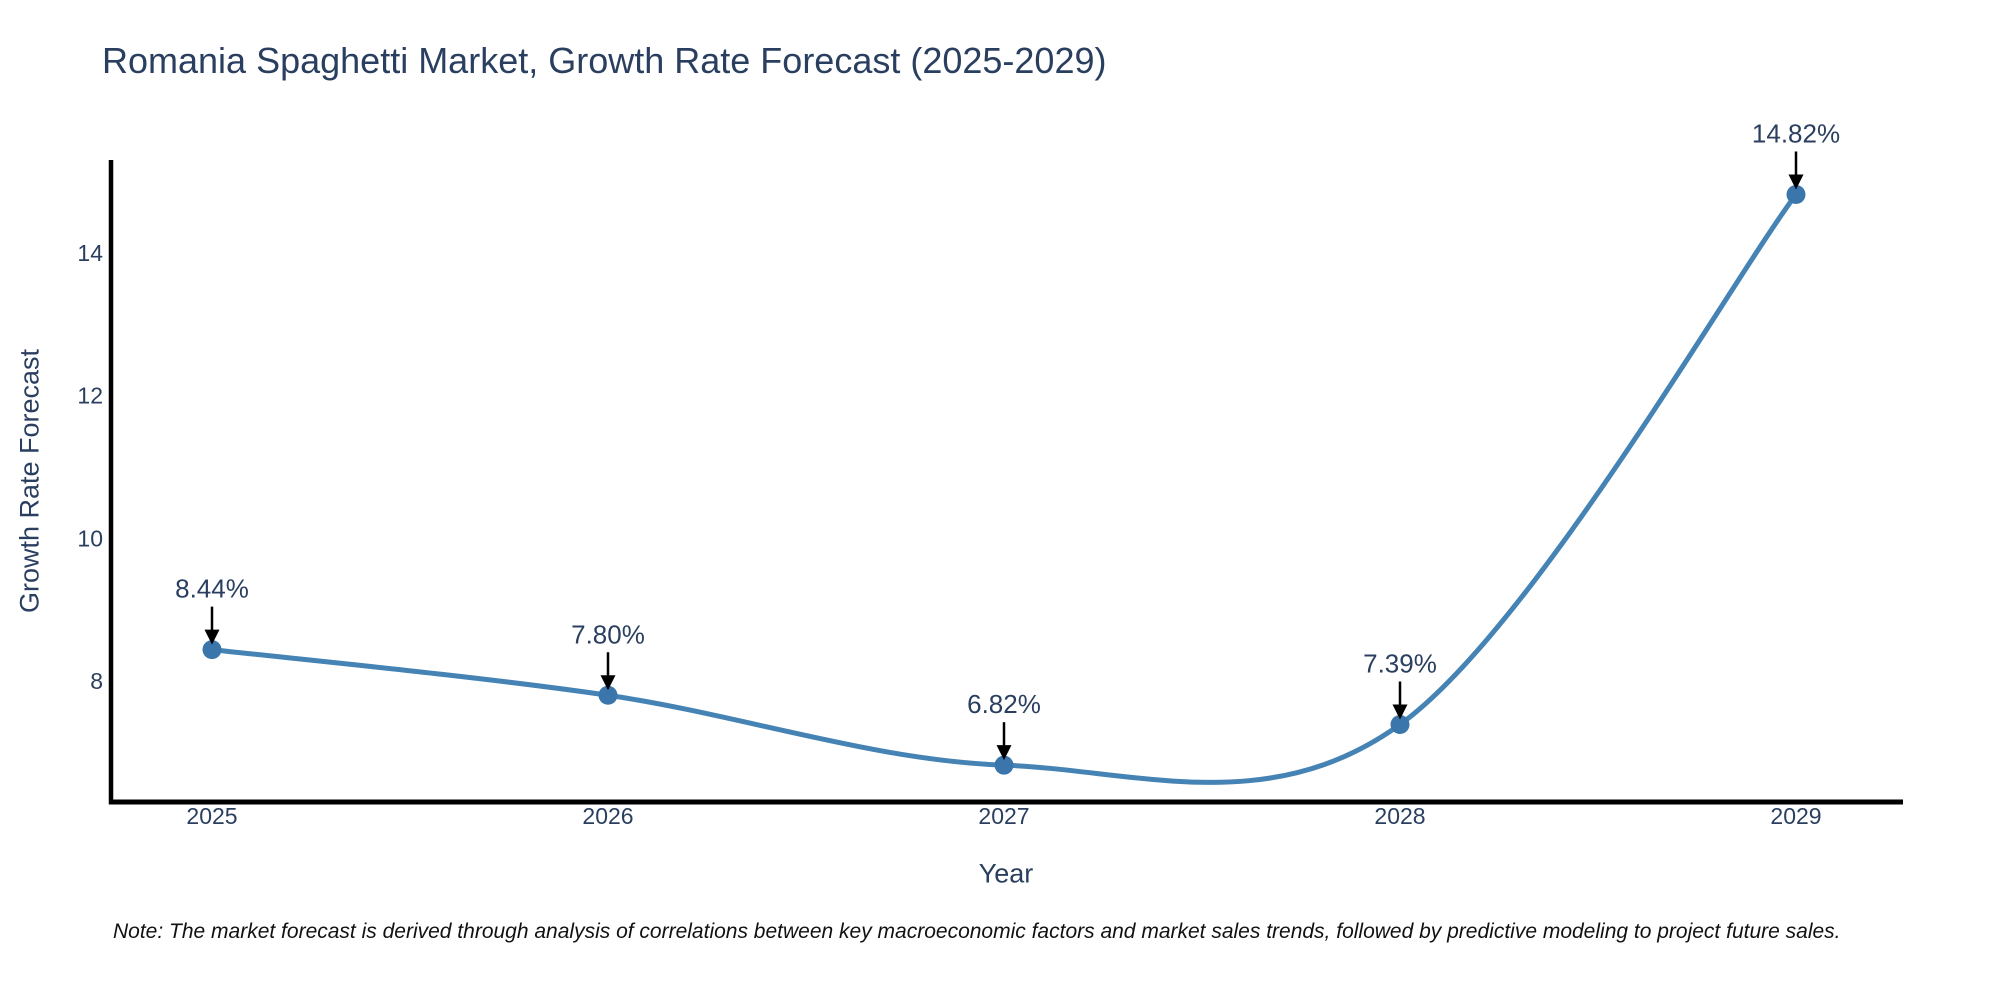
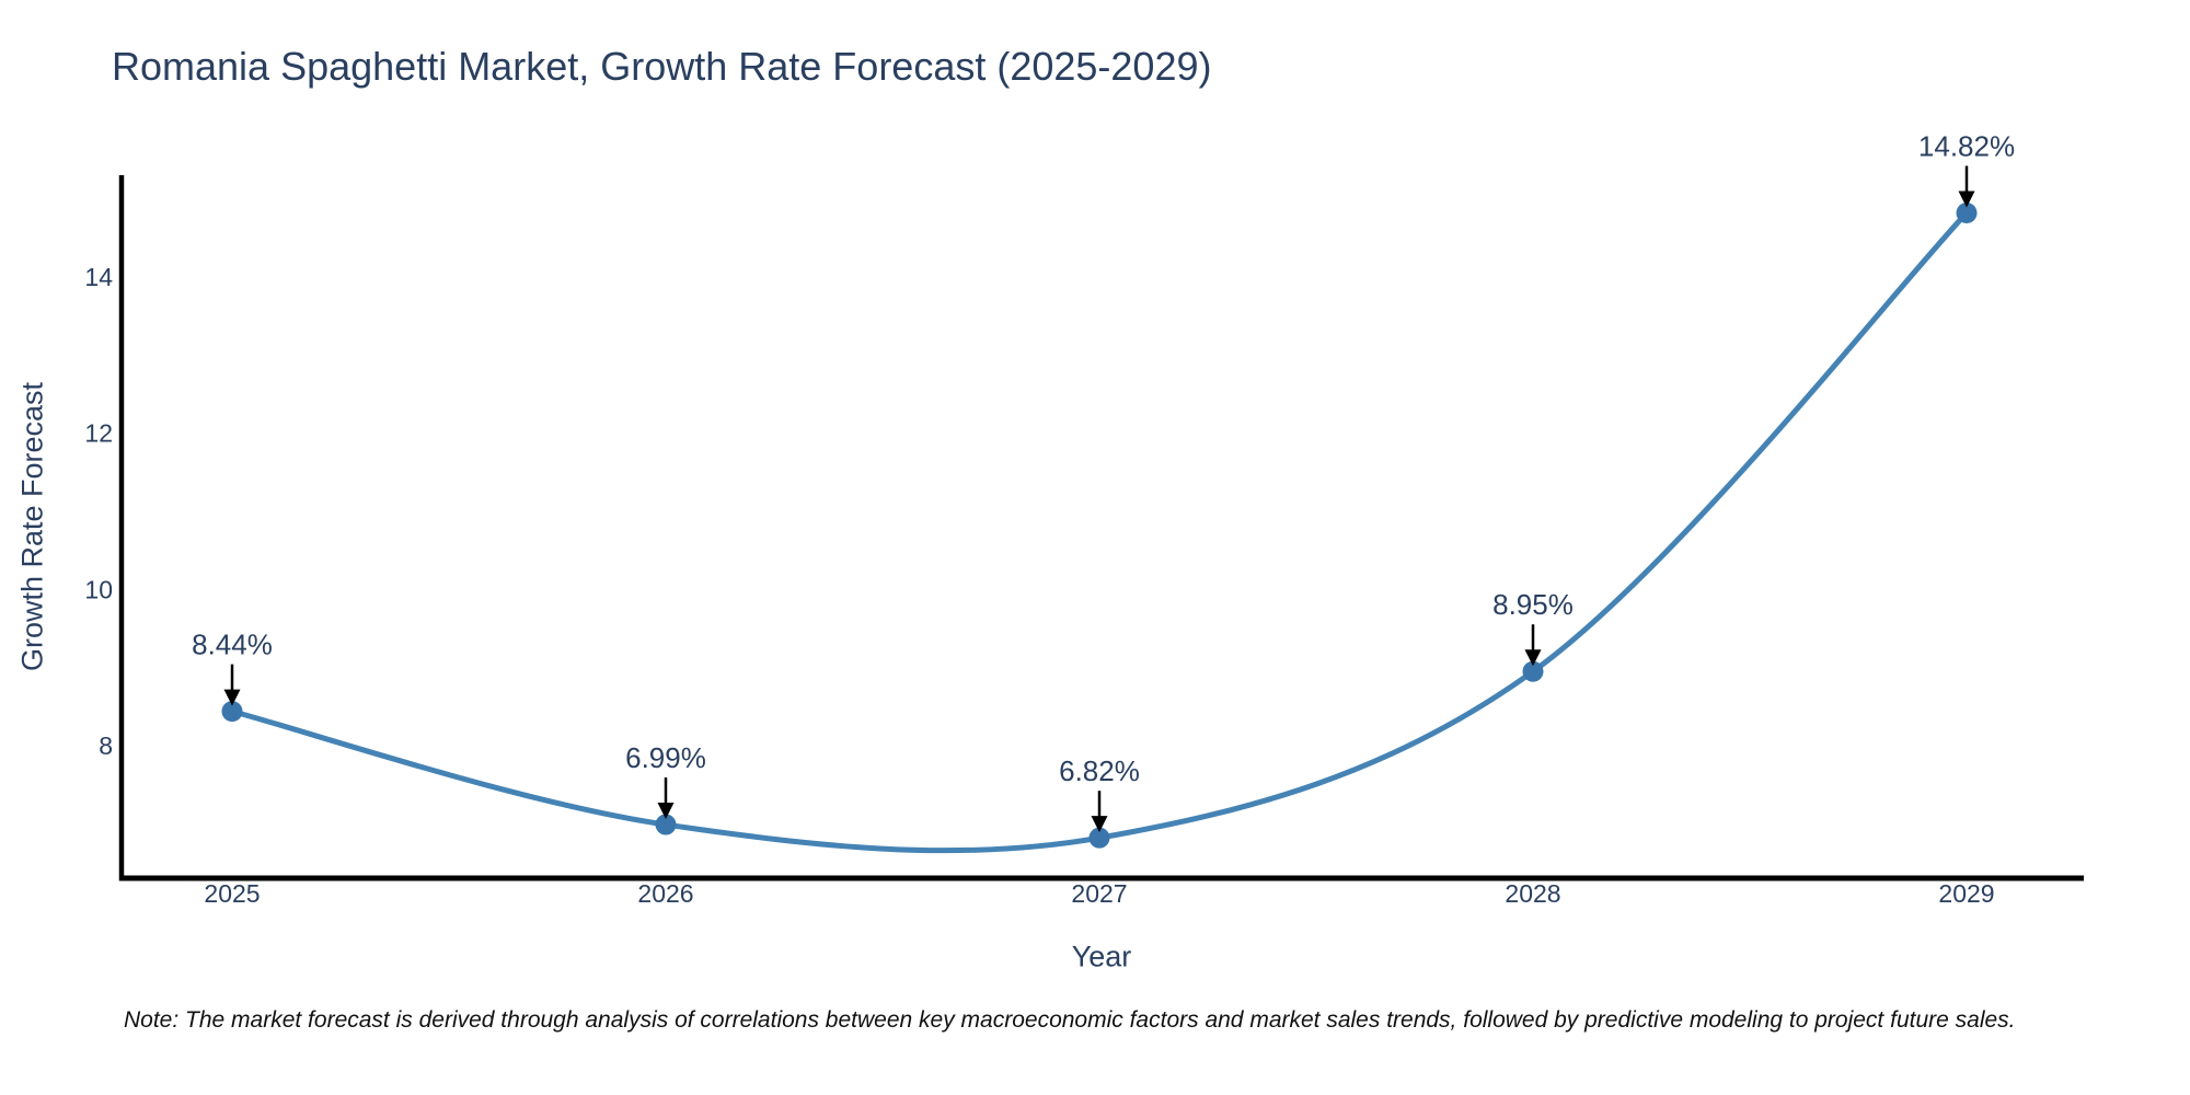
2026: 7.80% -> 6.99%
2028: 7.39% -> 8.95%
